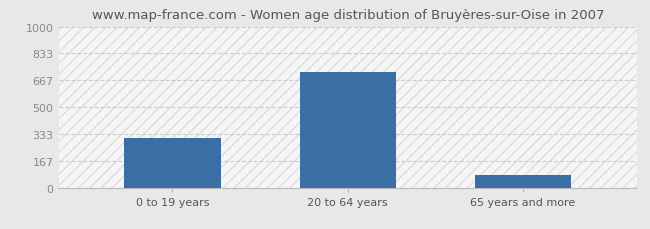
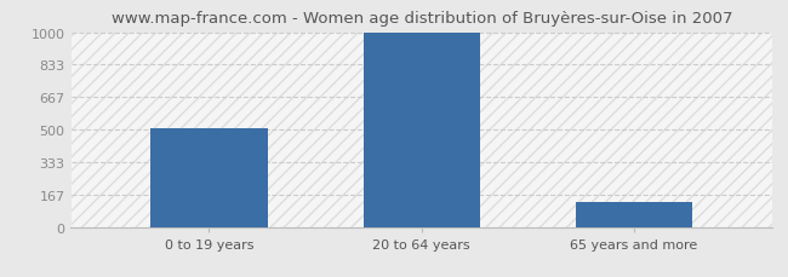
0 to 19 years: 310 -> 510
20 to 64 years: 720 -> 1000
65 years and more: 80 -> 130
